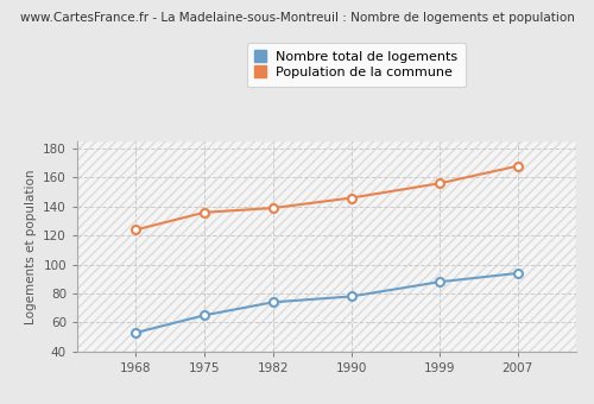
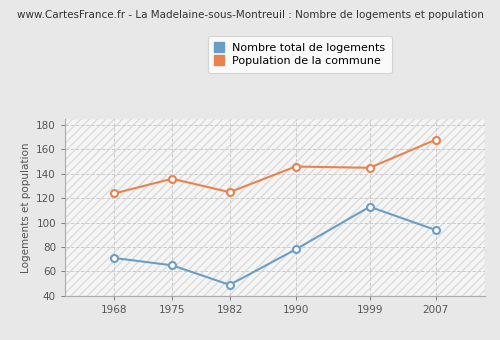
Nombre total de logements/1968: 53 -> 71
Nombre total de logements/1982: 74 -> 49
Population de la commune/1982: 139 -> 125
Nombre total de logements/1999: 88 -> 113
Population de la commune/1999: 156 -> 145
